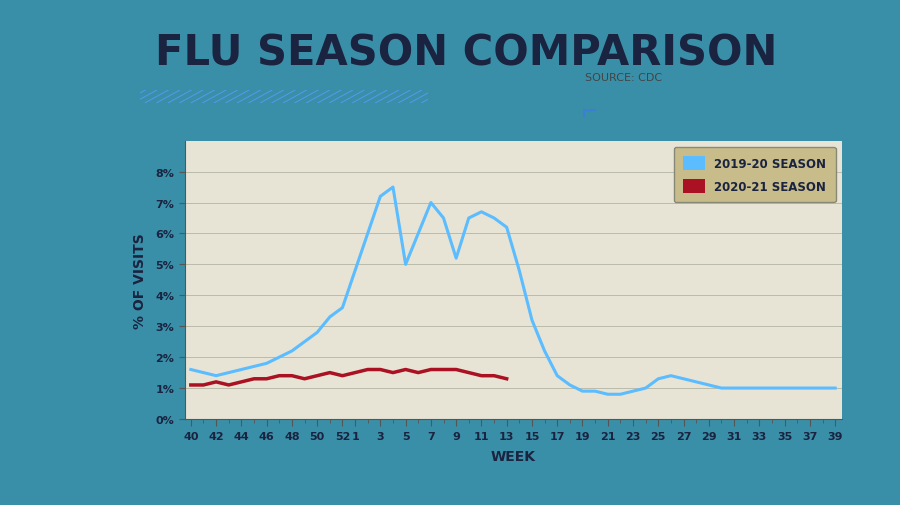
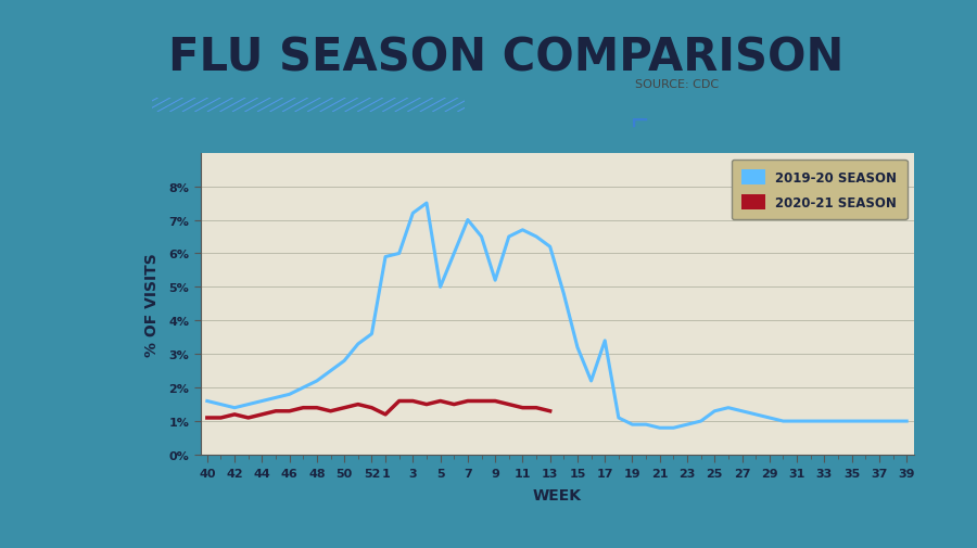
2019-20 SEASON/1: 4.8% -> 5.9%
2020-21 SEASON/1: 1.5% -> 1.2%
2019-20 SEASON/17: 1.4% -> 3.4%
